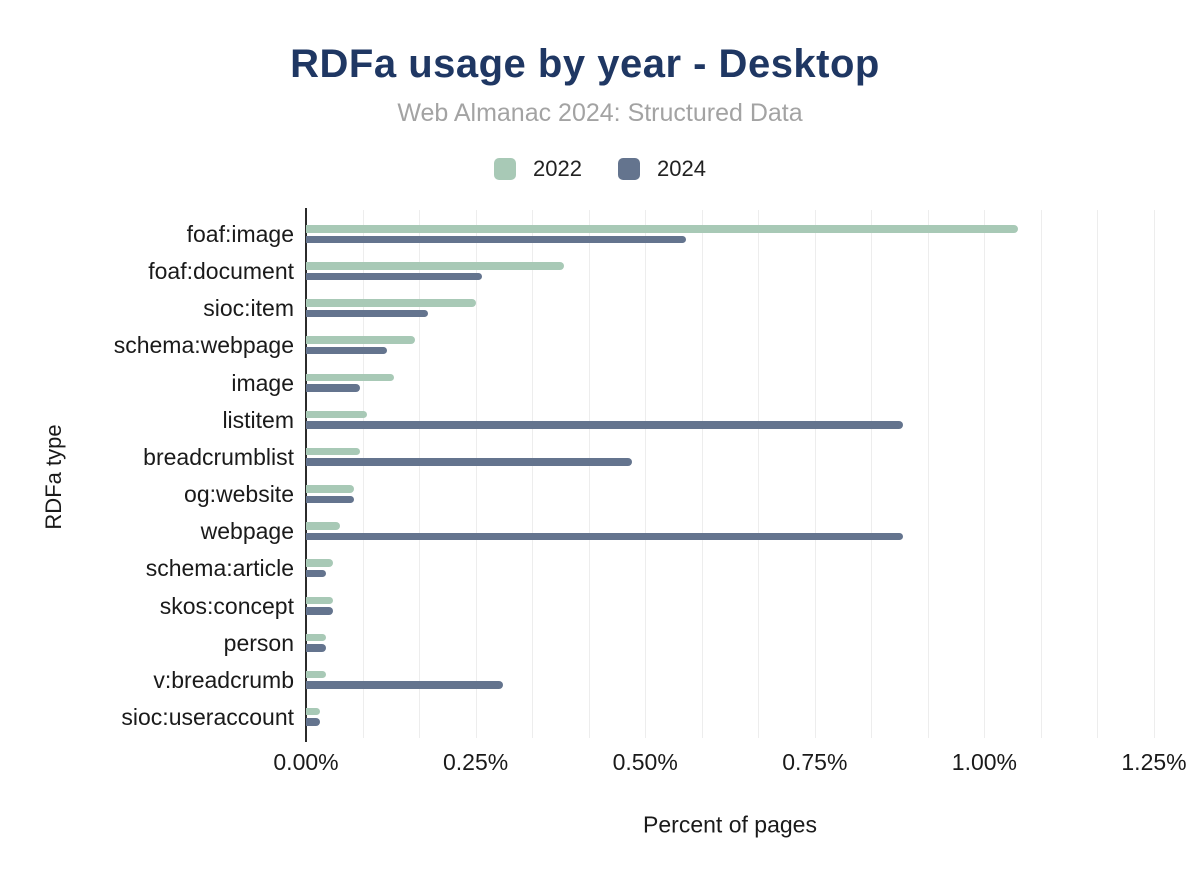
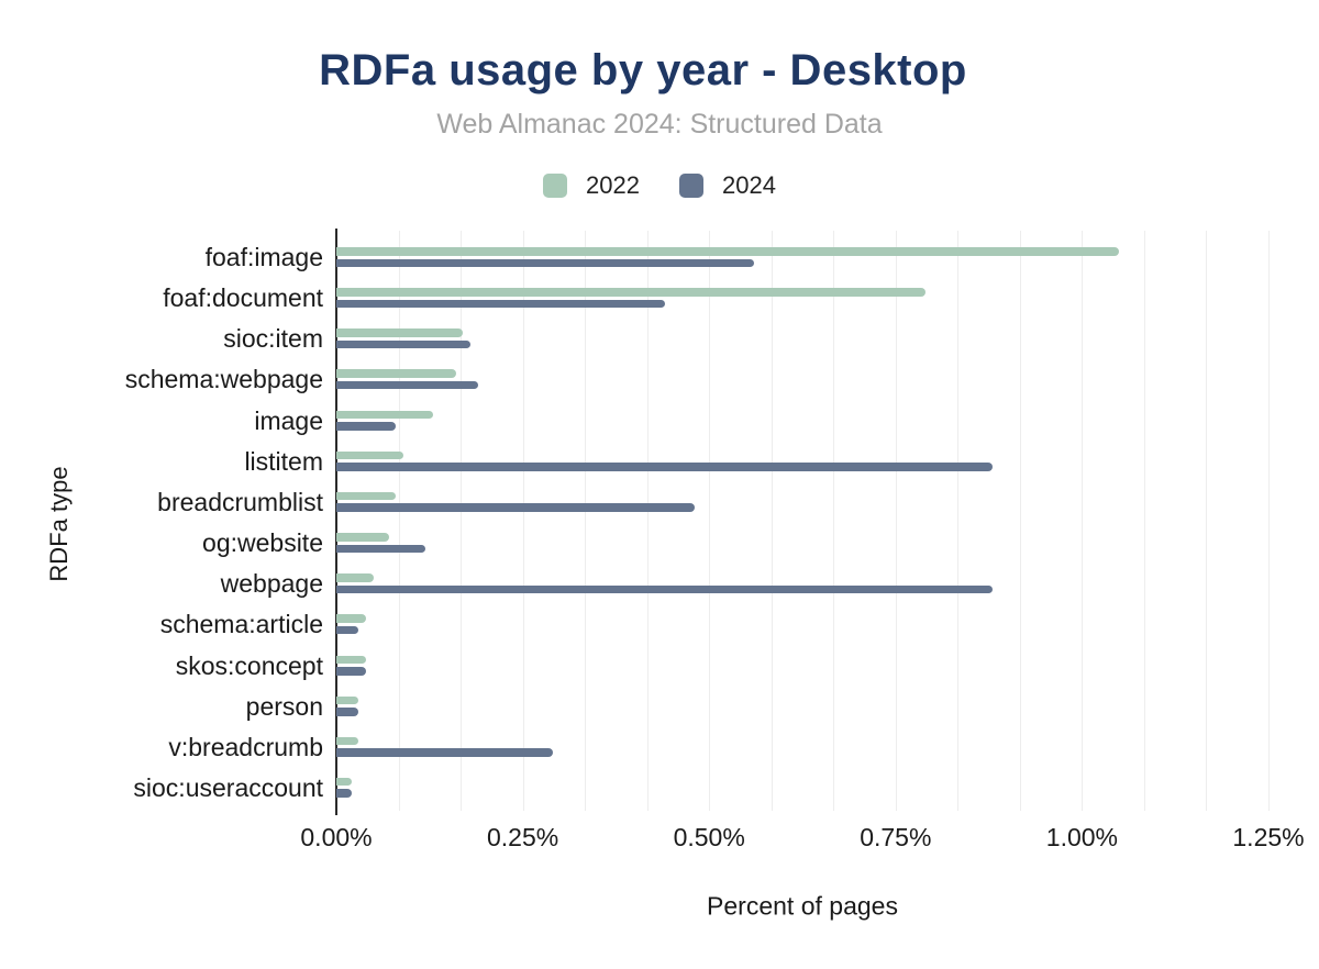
2022/foaf:document: 0.38% -> 0.79%
2024/foaf:document: 0.26% -> 0.44%
2022/sioc:item: 0.25% -> 0.17%
2024/schema:webpage: 0.12% -> 0.19%
2024/og:website: 0.07% -> 0.12%
